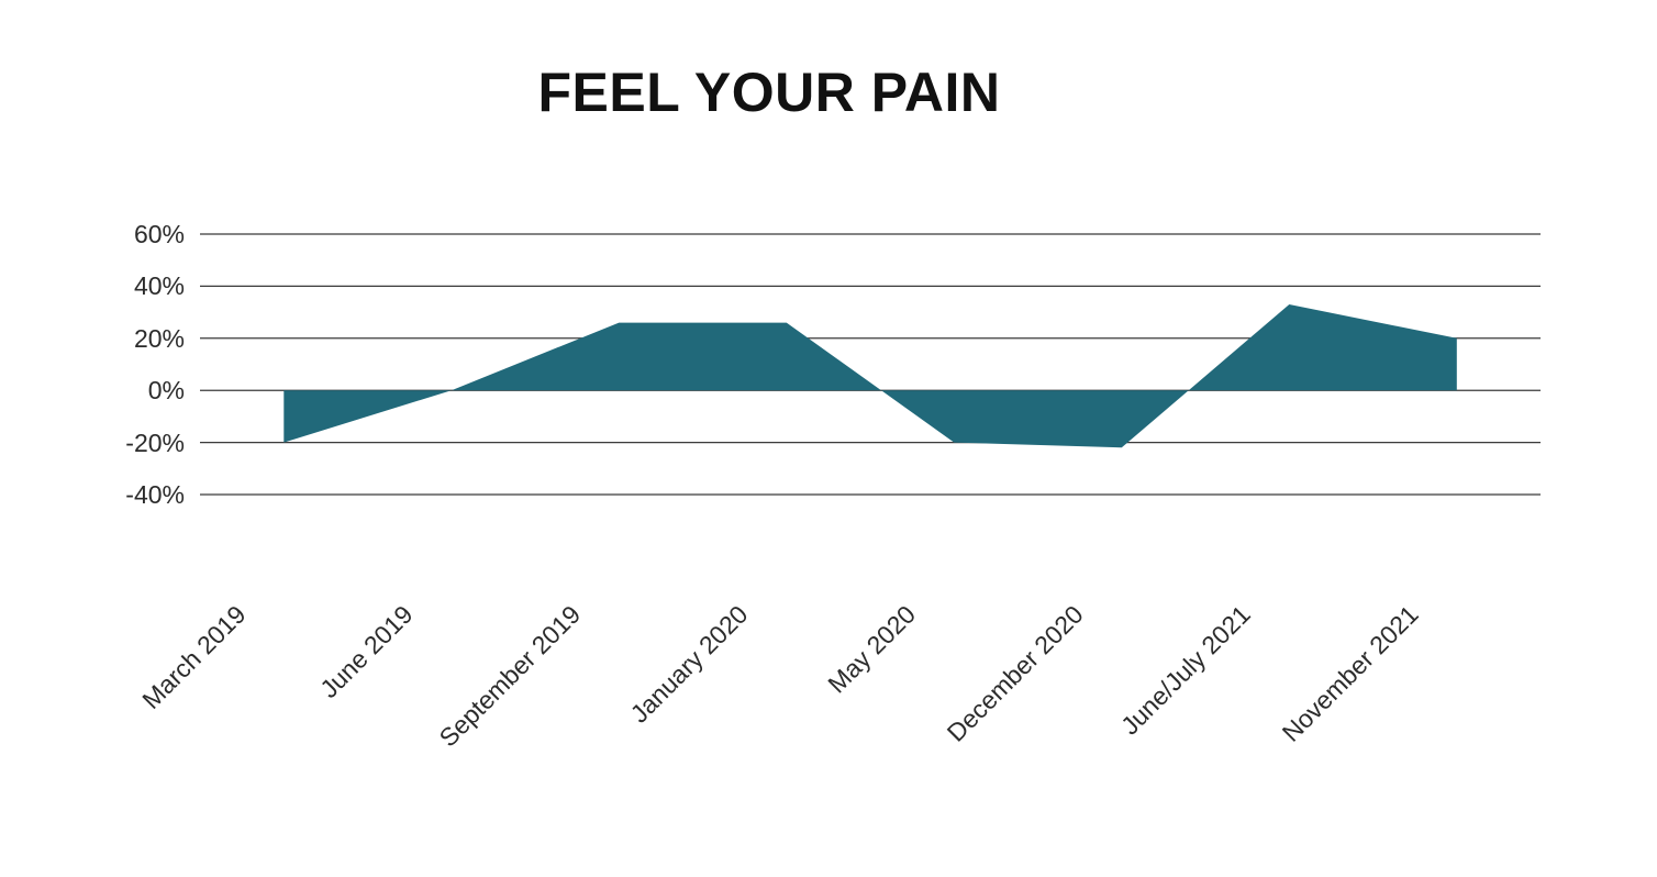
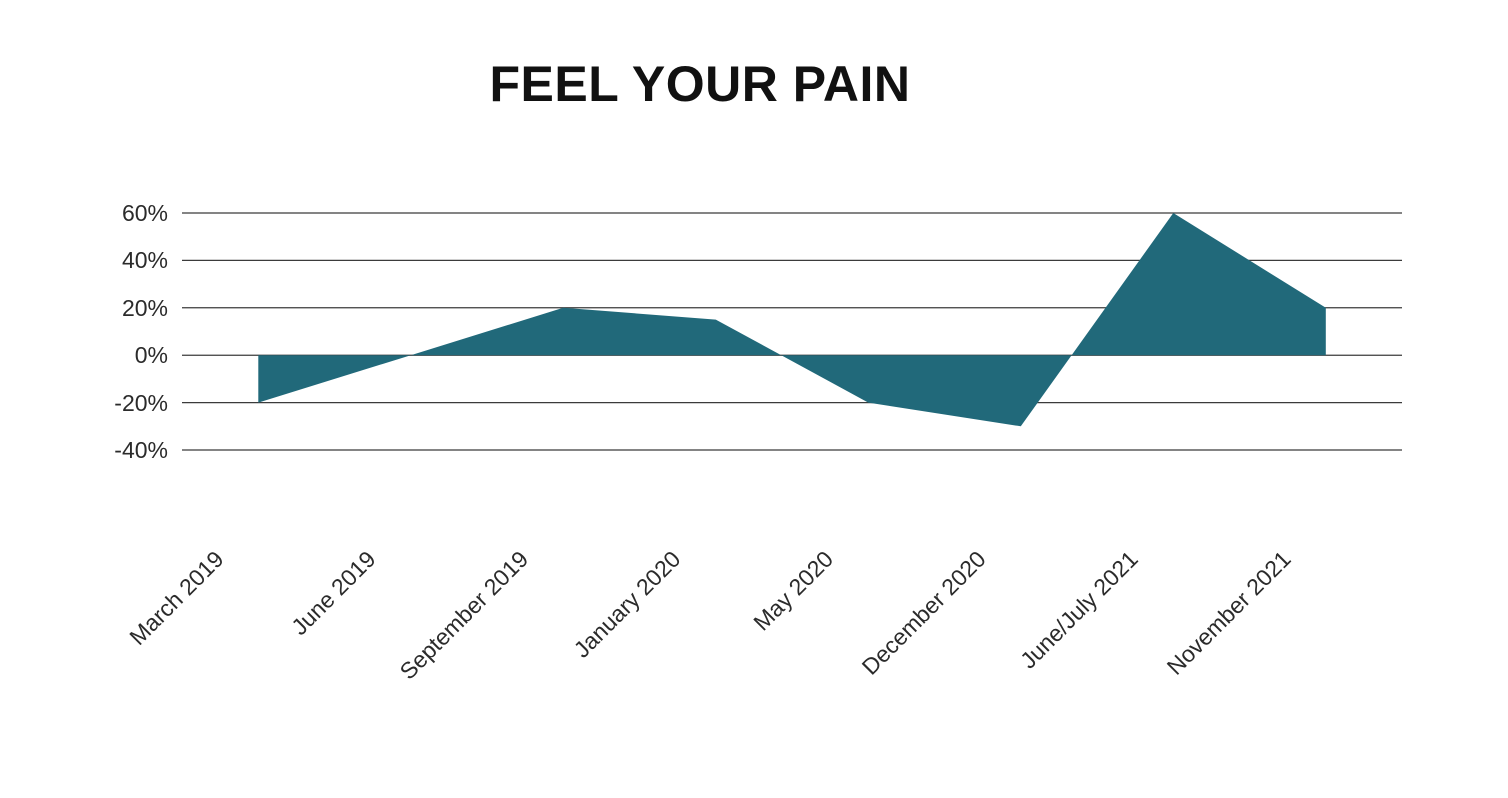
September 2019: 26% -> 20%
January 2020: 26% -> 15%
December 2020: -22% -> -30%
June/July 2021: 33% -> 60%
